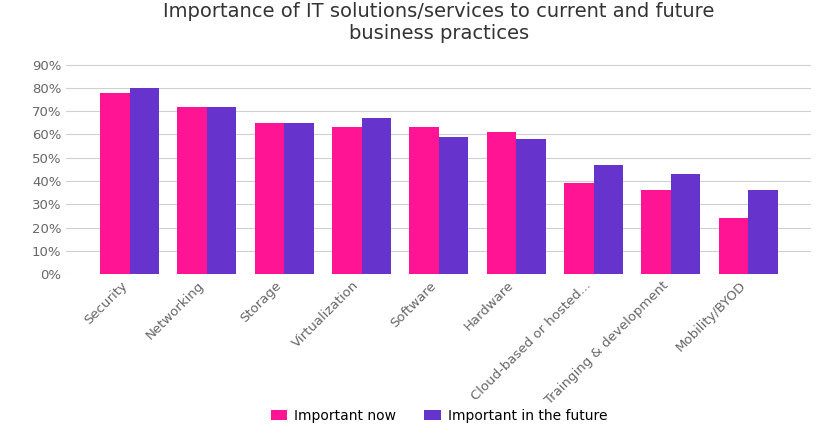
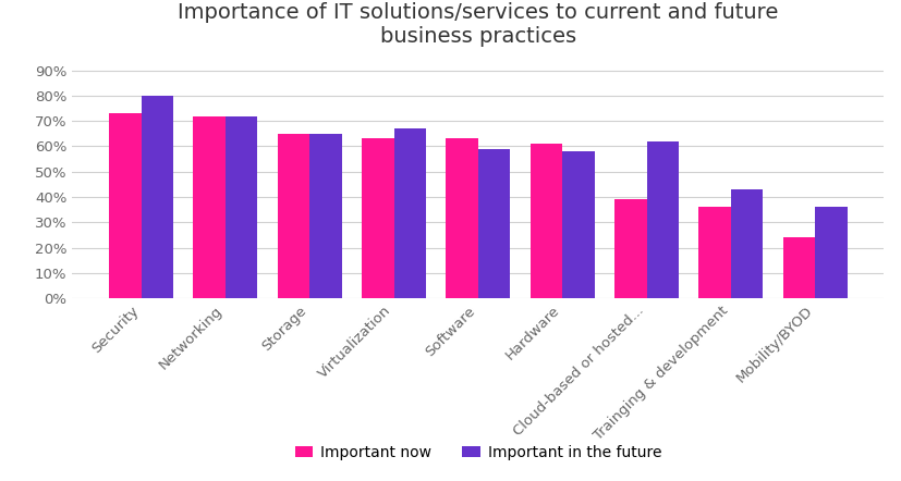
Important now/Security: 78% -> 73%
Important in the future/Cloud-based or hosted...: 47% -> 62%
